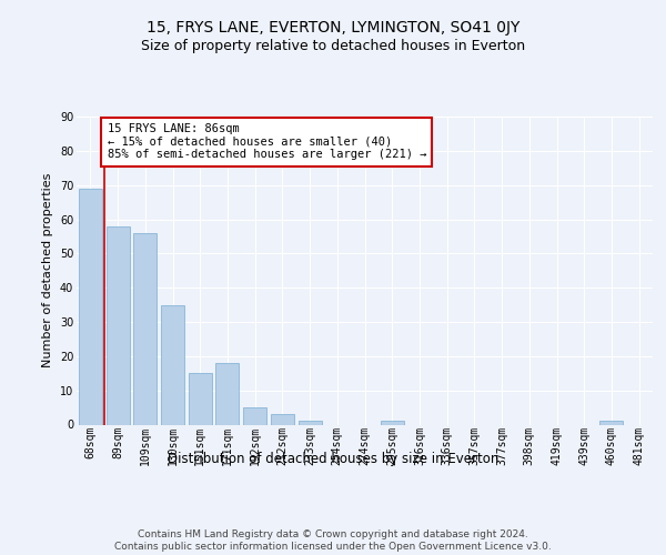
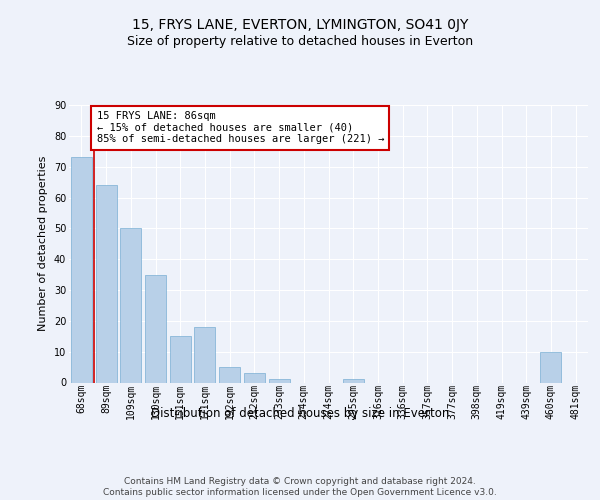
68sqm: 69 -> 73
89sqm: 58 -> 64
109sqm: 56 -> 50
460sqm: 1 -> 10
